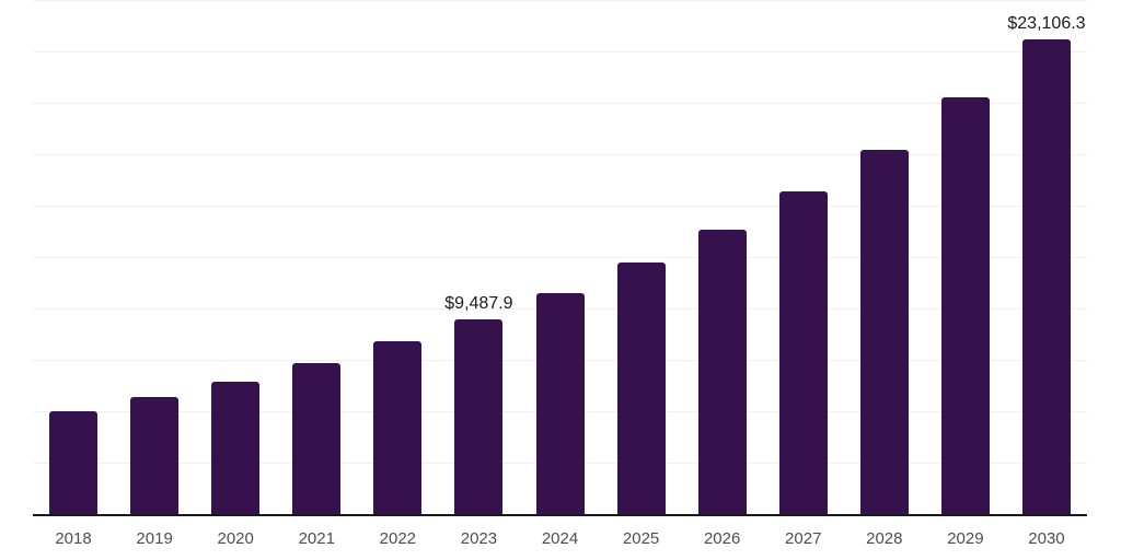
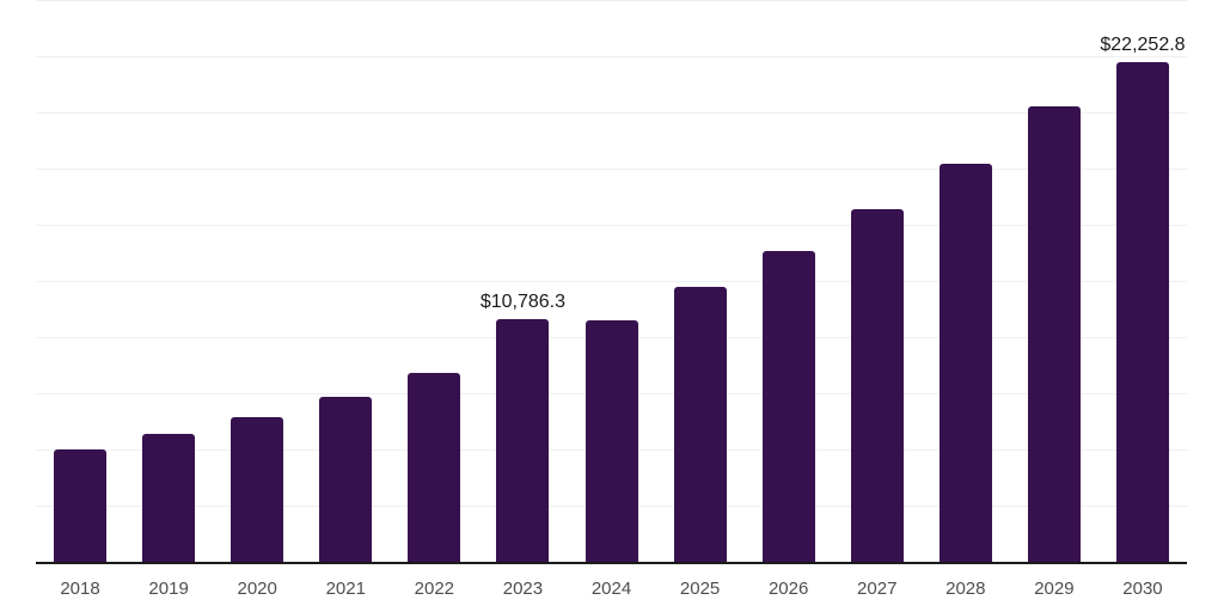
2023: $9,487.9 -> $10,786.3
2030: $23,106.3 -> $22,252.8
